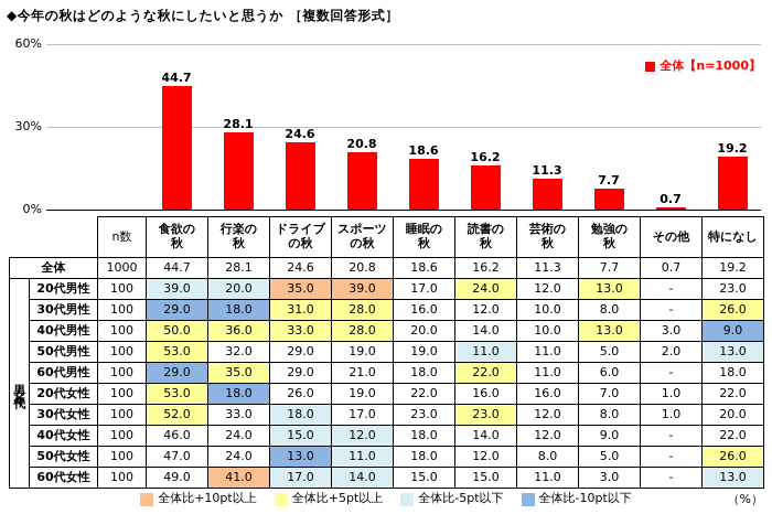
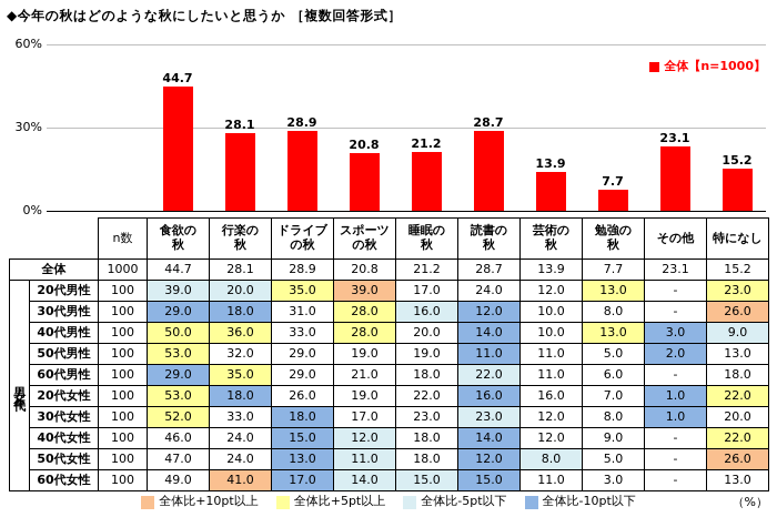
ドライブの秋: 24.6 -> 28.9
睡眠の秋: 18.6 -> 21.2
読書の秋: 16.2 -> 28.7
芸術の秋: 11.3 -> 13.9
その他: 0.7 -> 23.1
特になし: 19.2 -> 15.2
